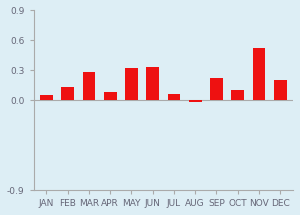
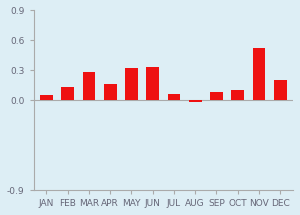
APR: 0.08 -> 0.16
SEP: 0.22 -> 0.08
